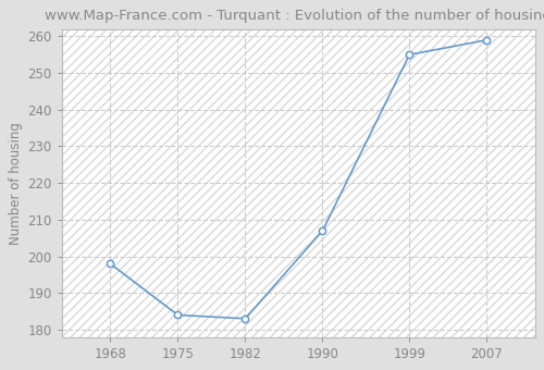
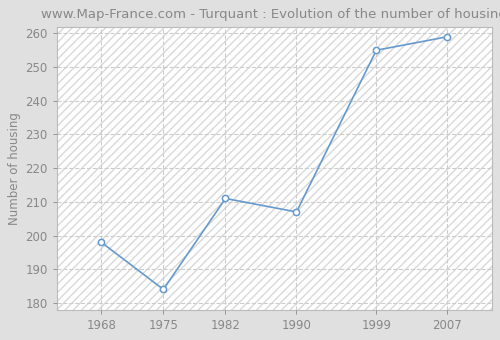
1982: 183 -> 211
